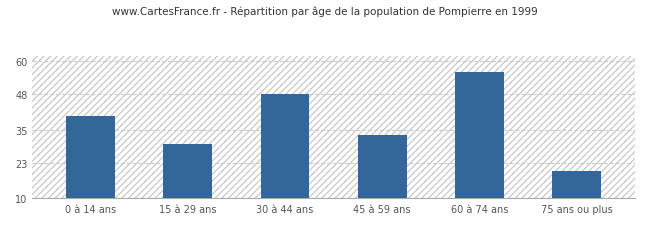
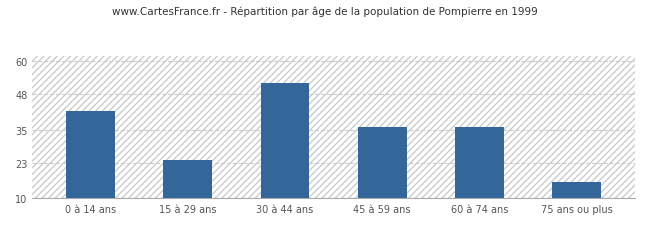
0 à 14 ans: 40 -> 42
15 à 29 ans: 30 -> 24
30 à 44 ans: 48 -> 52
45 à 59 ans: 33 -> 36
60 à 74 ans: 56 -> 36
75 ans ou plus: 20 -> 16
